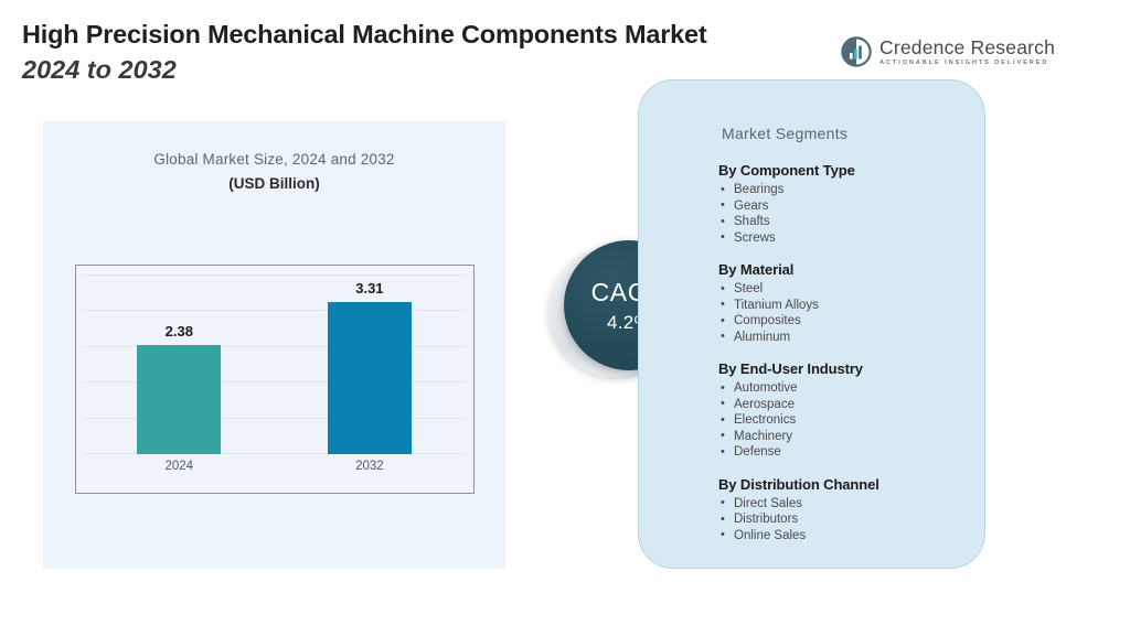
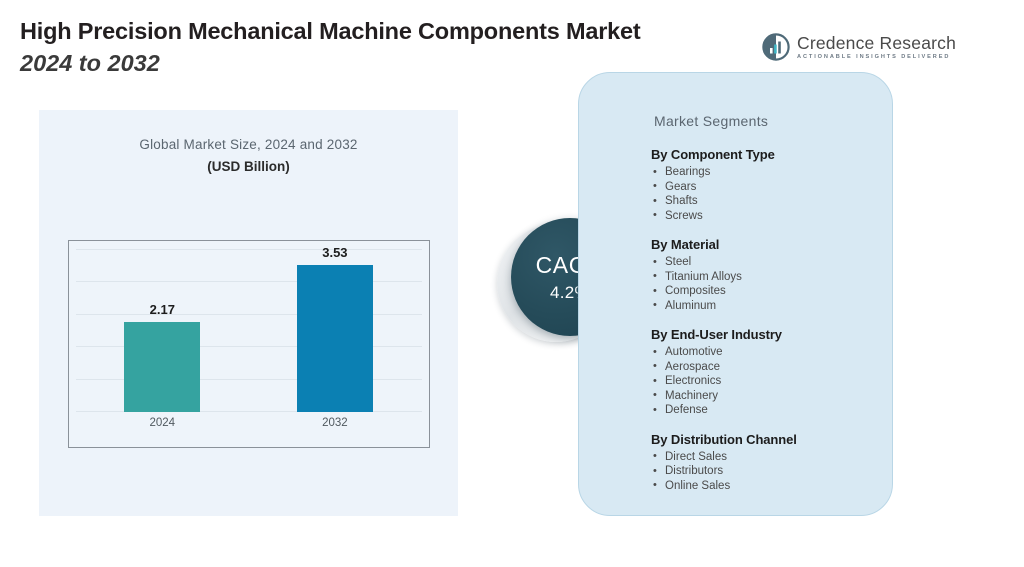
2024: 2.38 -> 2.17
2032: 3.31 -> 3.53
